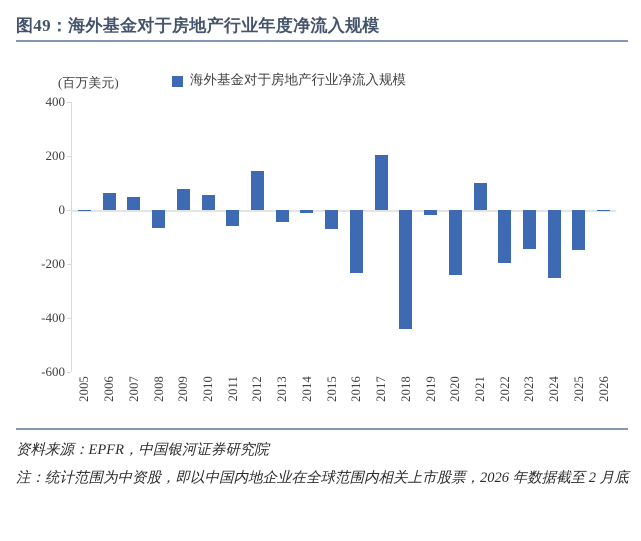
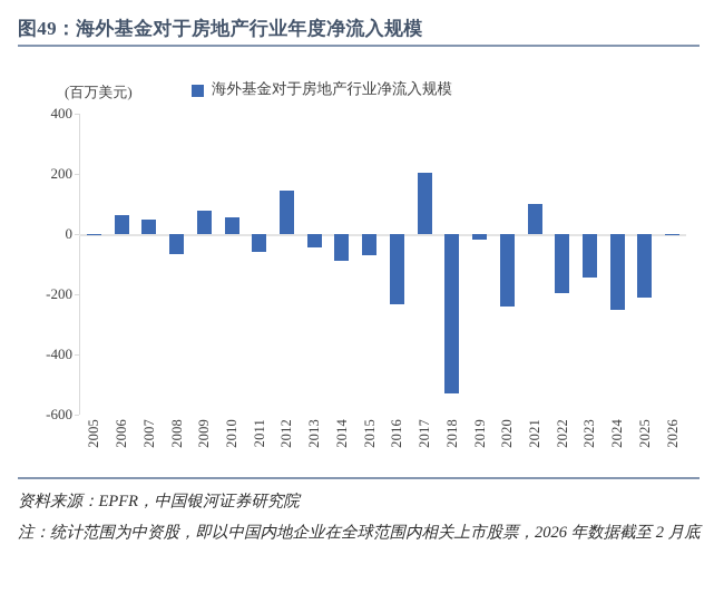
2014: -10 -> -90
2018: -440 -> -530
2025: -150 -> -210
